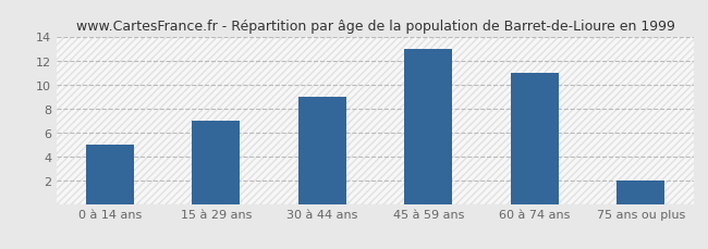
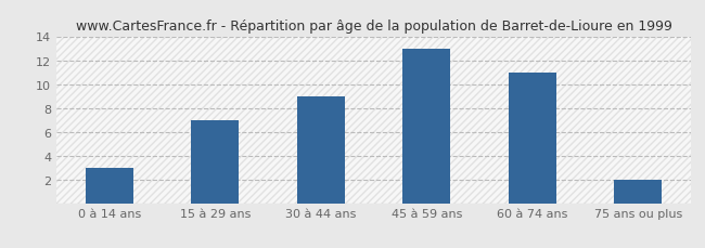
0 à 14 ans: 5 -> 3
